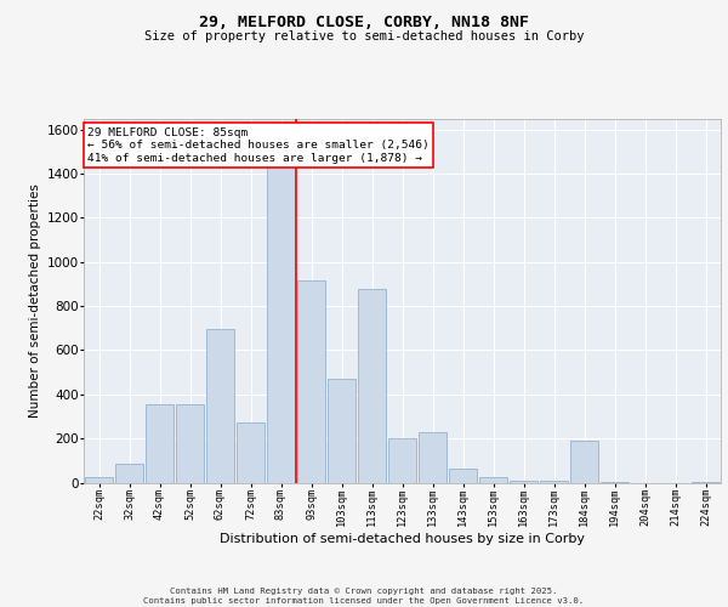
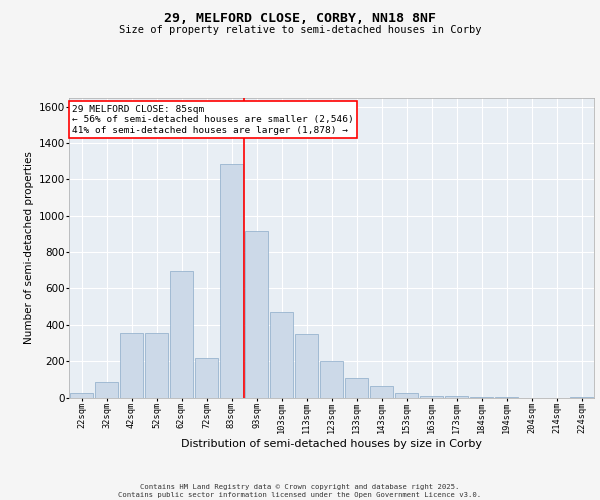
72sqm: 270 -> 220
83sqm: 1440 -> 1280
113sqm: 880 -> 350
133sqm: 230 -> 100
184sqm: 190 -> 0
